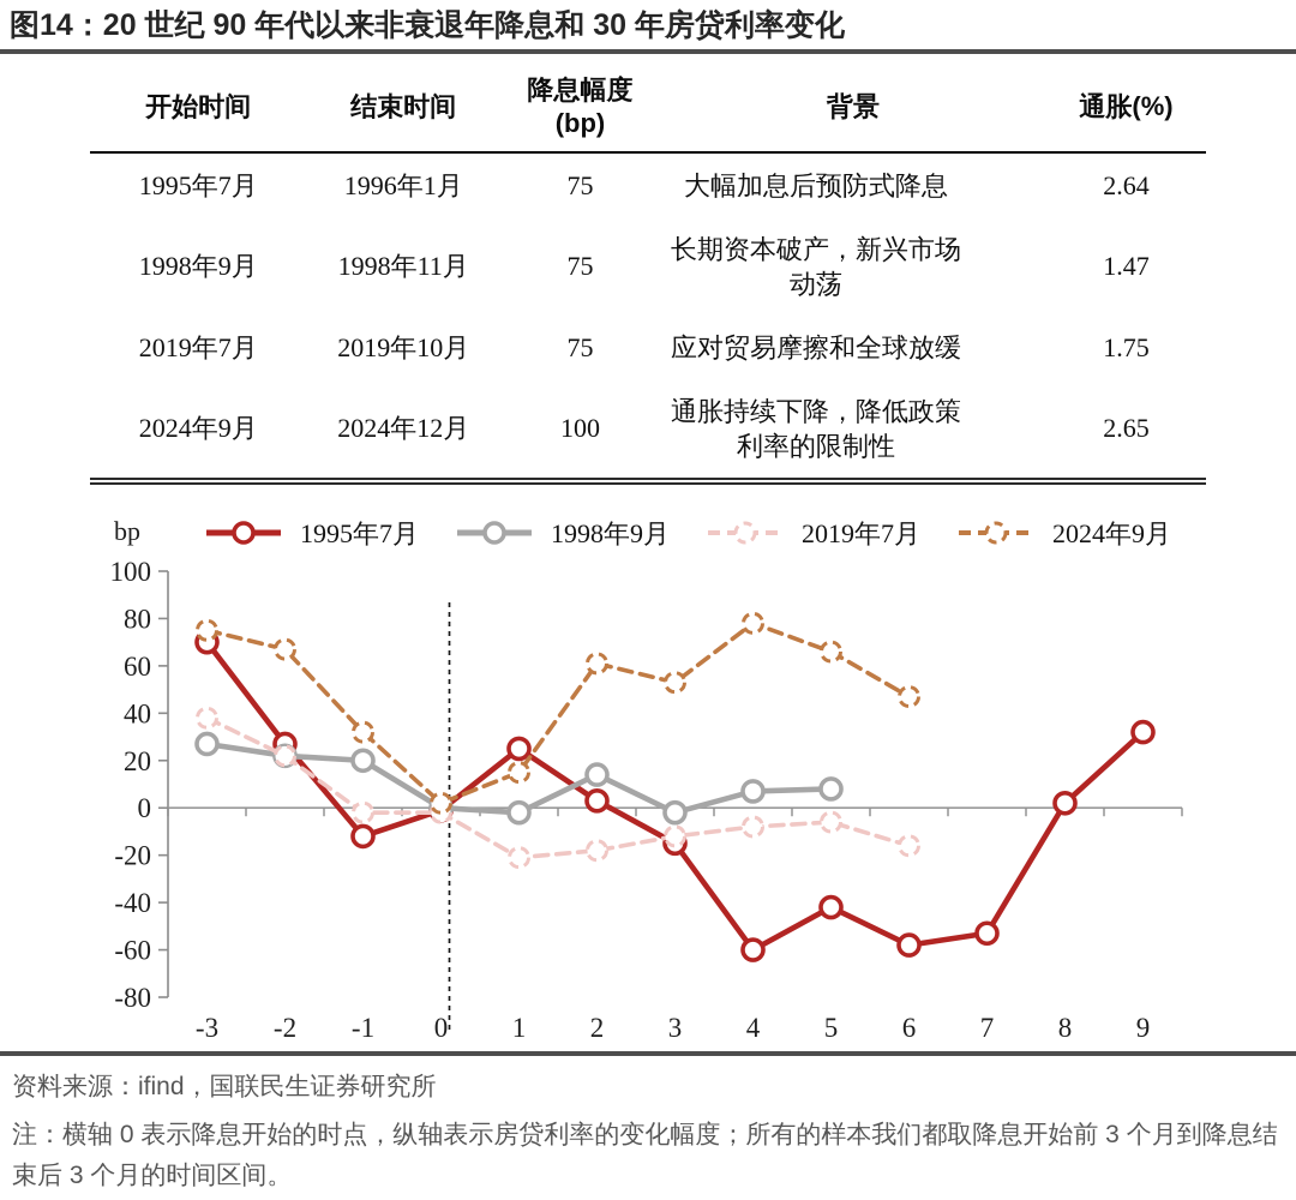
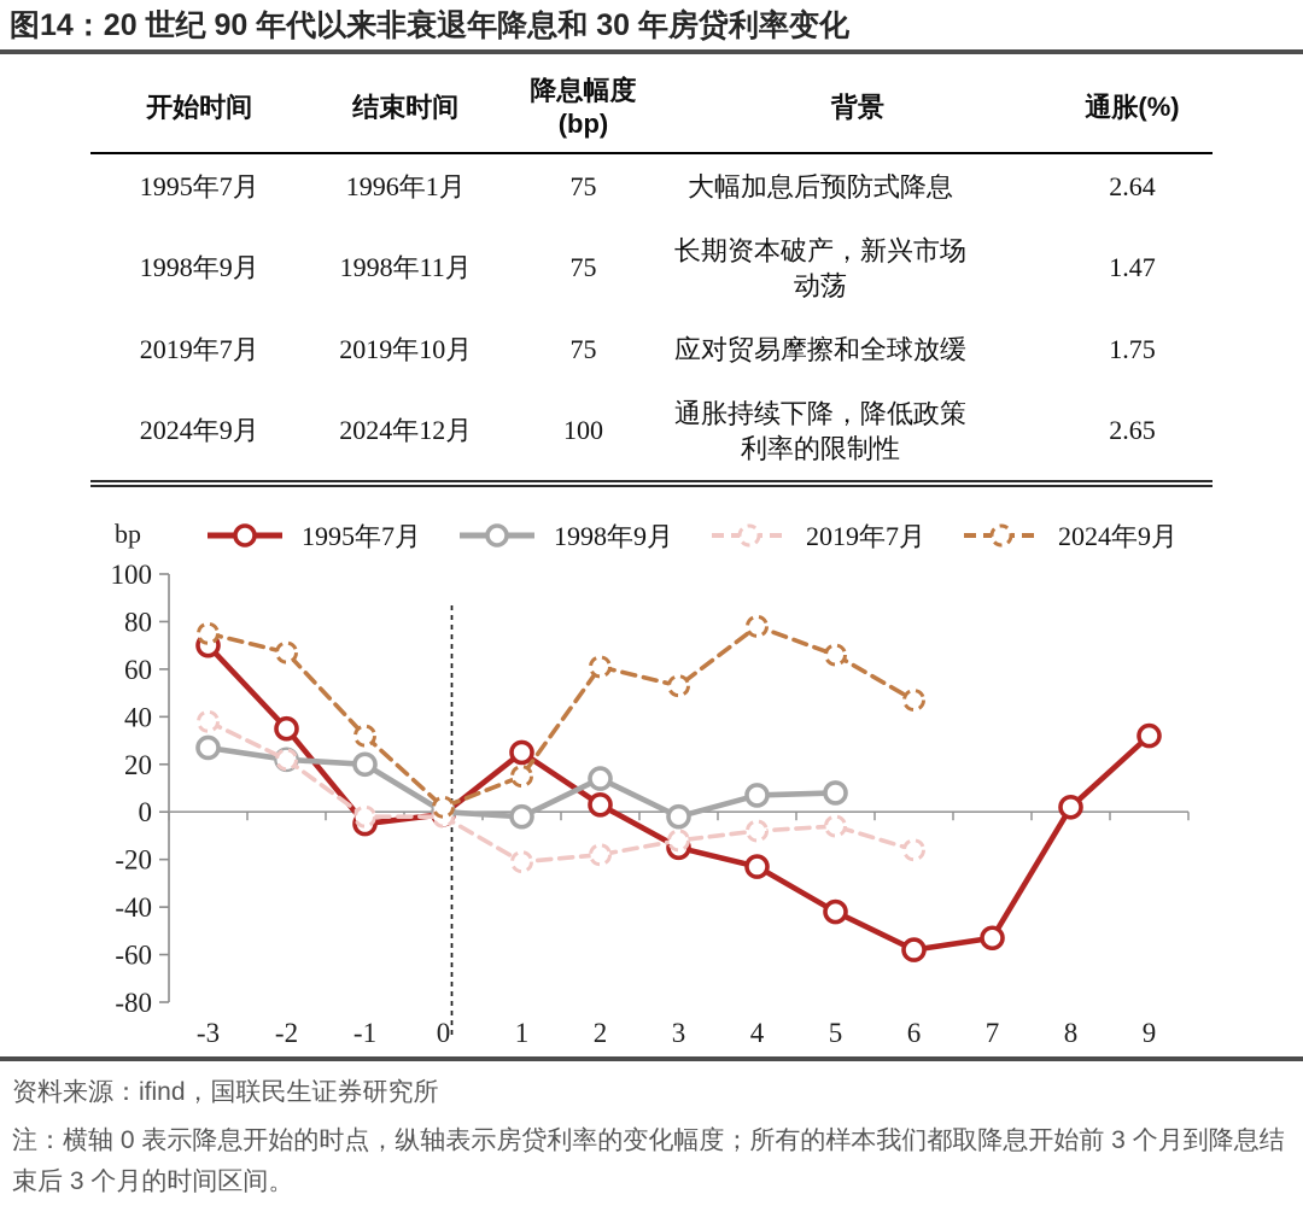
1995年7月/-2: 27 -> 35
1995年7月/-1: -12 -> -5
1995年7月/4: -60 -> -23
